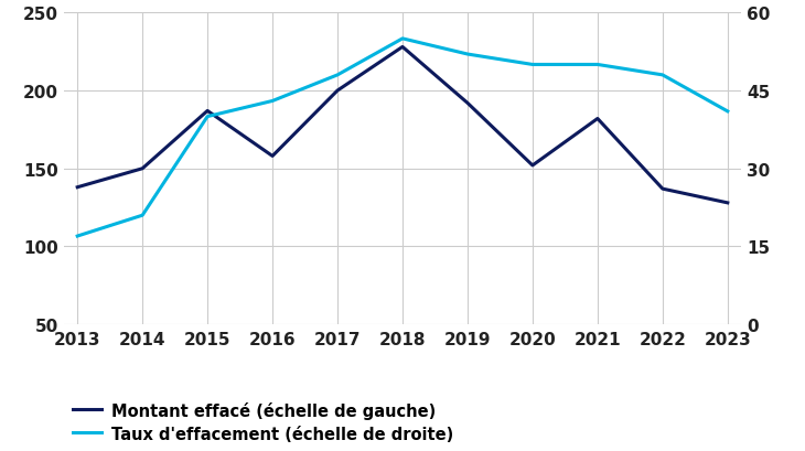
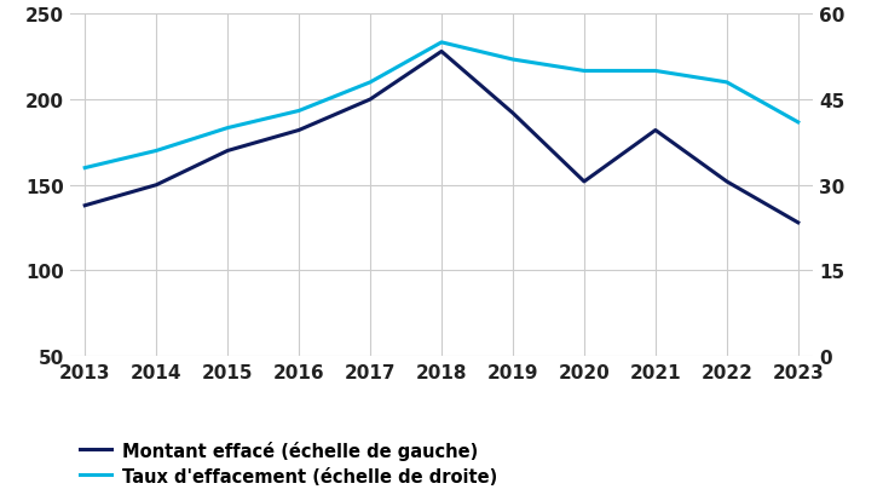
Taux d'effacement (échelle de droite)/2013: 17 -> 33
Taux d'effacement (échelle de droite)/2014: 21 -> 36
Montant effacé (échelle de gauche)/2015: 187 -> 170
Montant effacé (échelle de gauche)/2016: 158 -> 182
Montant effacé (échelle de gauche)/2022: 137 -> 152
